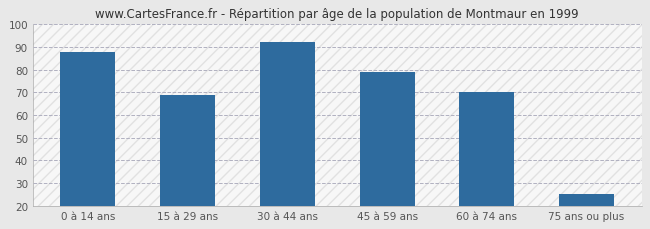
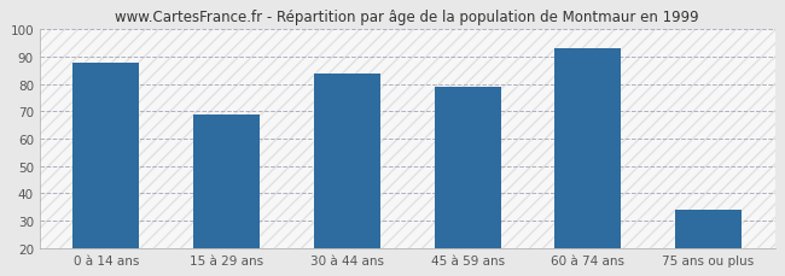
30 à 44 ans: 92 -> 84
60 à 74 ans: 70 -> 93
75 ans ou plus: 25 -> 34
